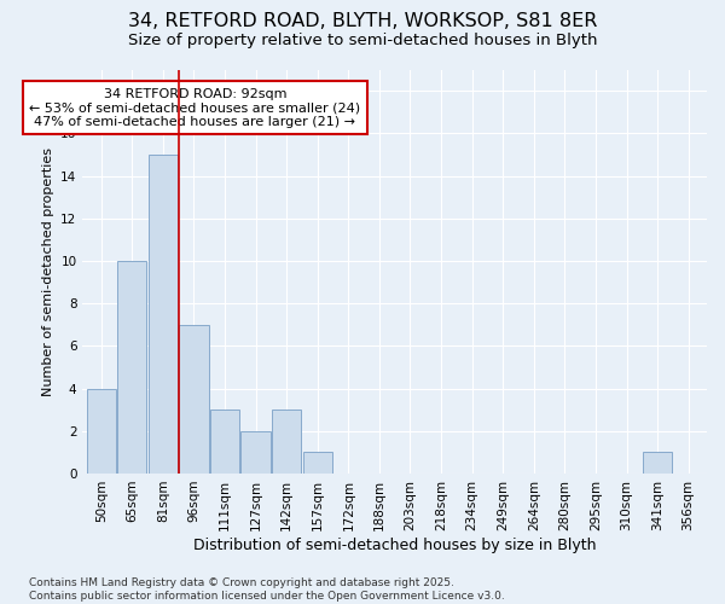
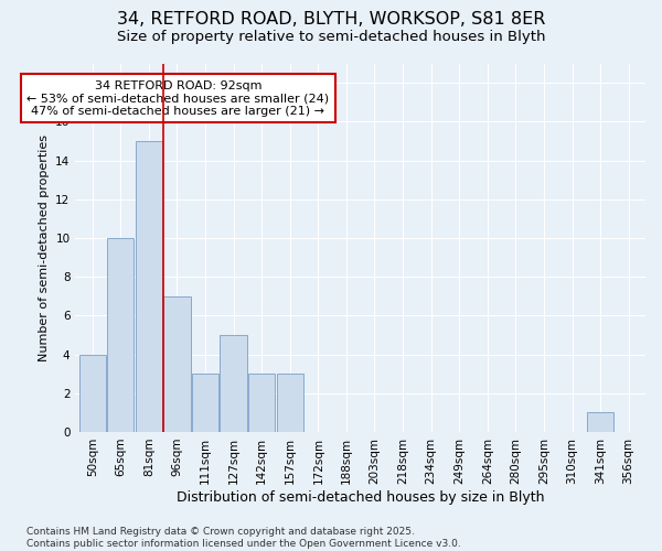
127sqm: 2 -> 5
157sqm: 1 -> 3
